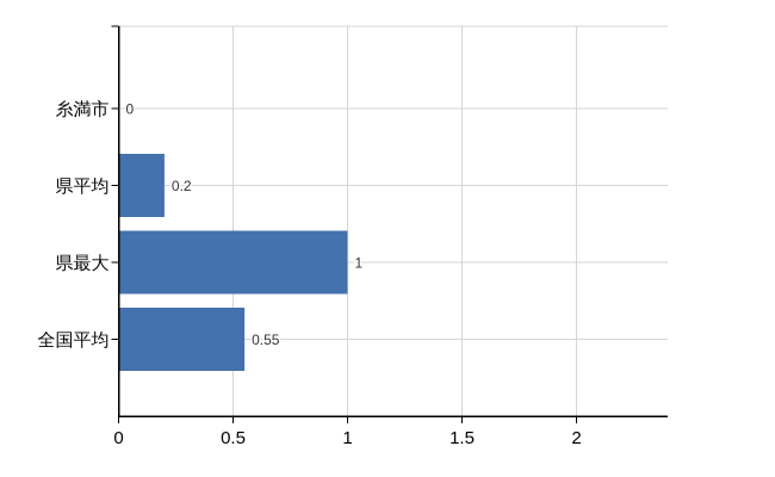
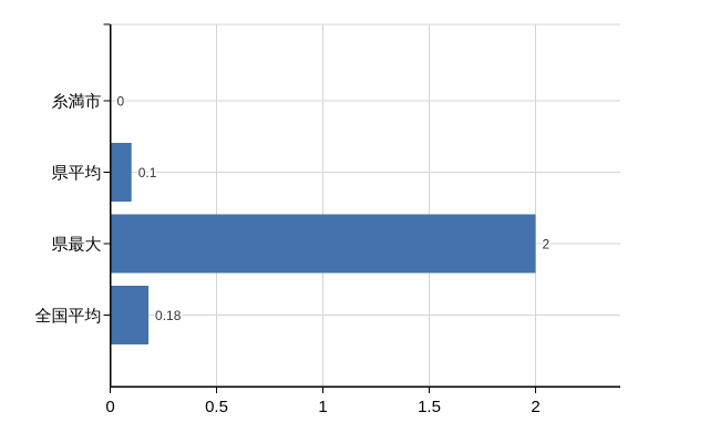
県平均: 0.2 -> 0.1
県最大: 1 -> 2
全国平均: 0.55 -> 0.18
